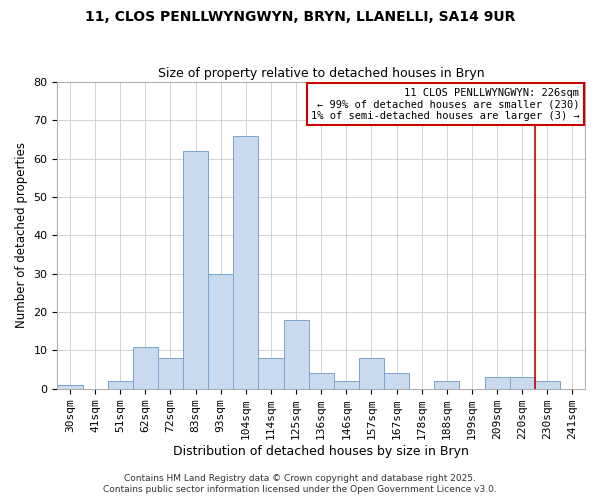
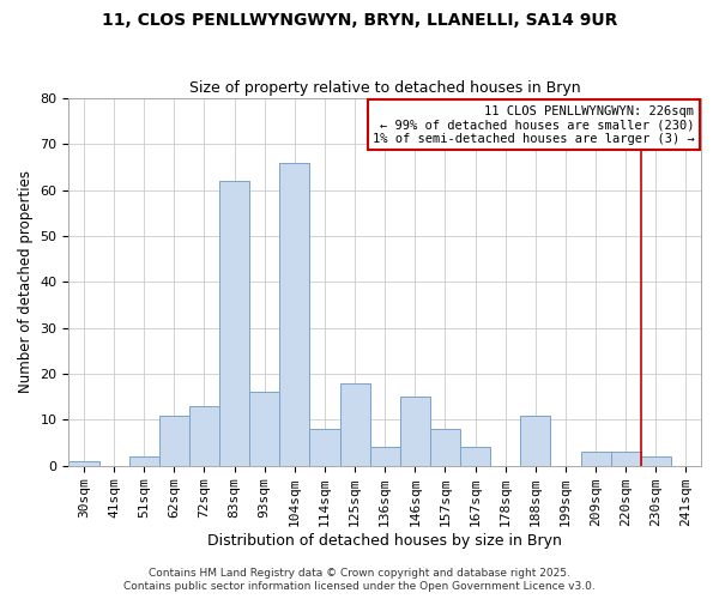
72sqm: 8 -> 13
93sqm: 30 -> 16
146sqm: 2 -> 15
188sqm: 2 -> 11
